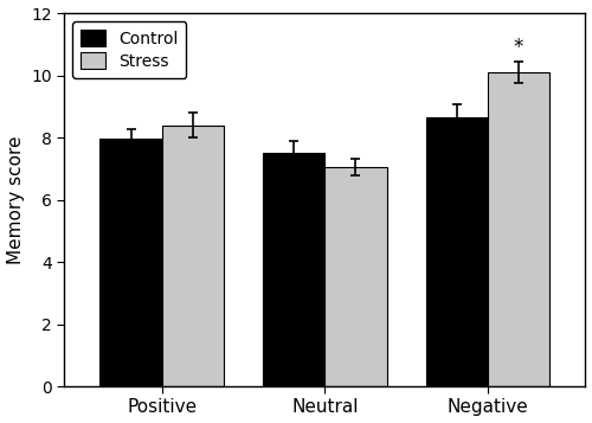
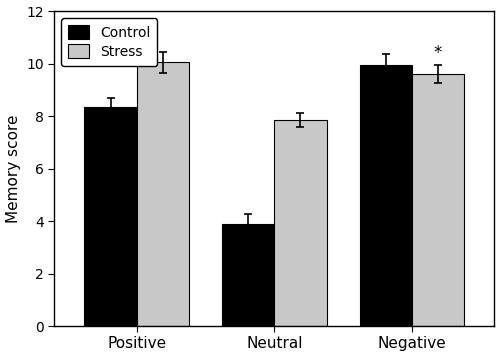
Control/Positive: 7.95 -> 8.35
Stress/Positive: 8.40 -> 10.05
Control/Neutral: 7.50 -> 3.90
Stress/Neutral: 7.05 -> 7.85
Control/Negative: 8.65 -> 9.95
Stress/Negative: 10.10 -> 9.60
